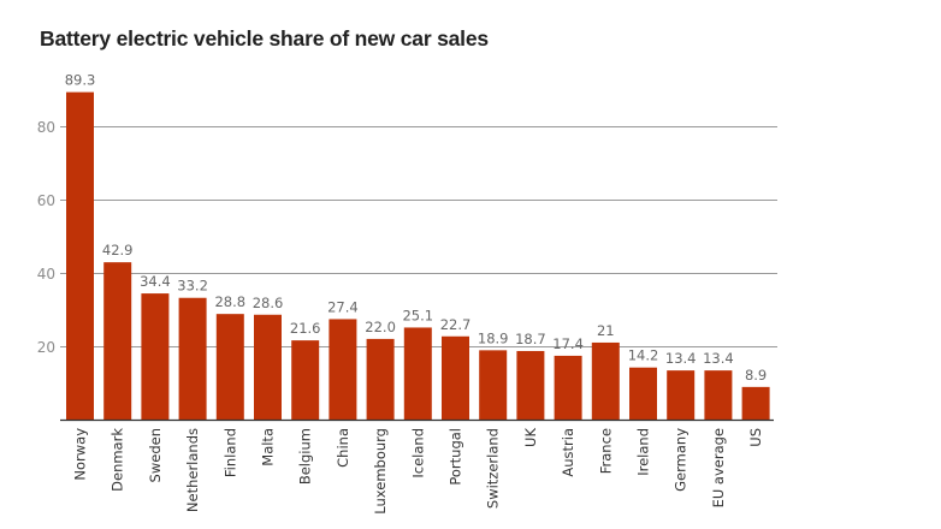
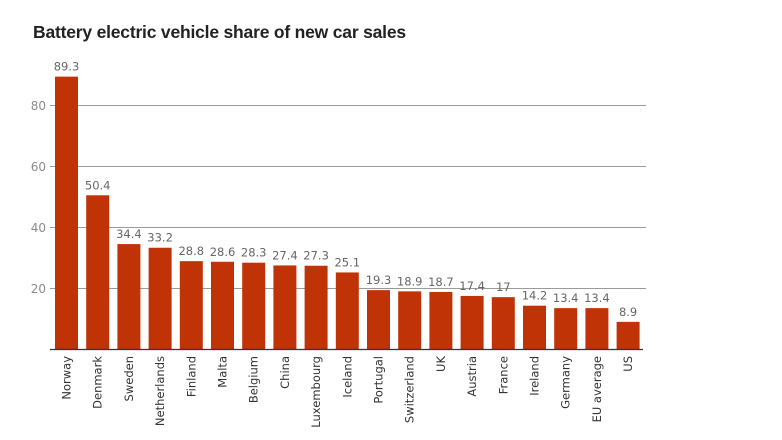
Denmark: 42.9 -> 50.4
Belgium: 21.6 -> 28.3
Luxembourg: 22.0 -> 27.3
Portugal: 22.7 -> 19.3
France: 21 -> 17
